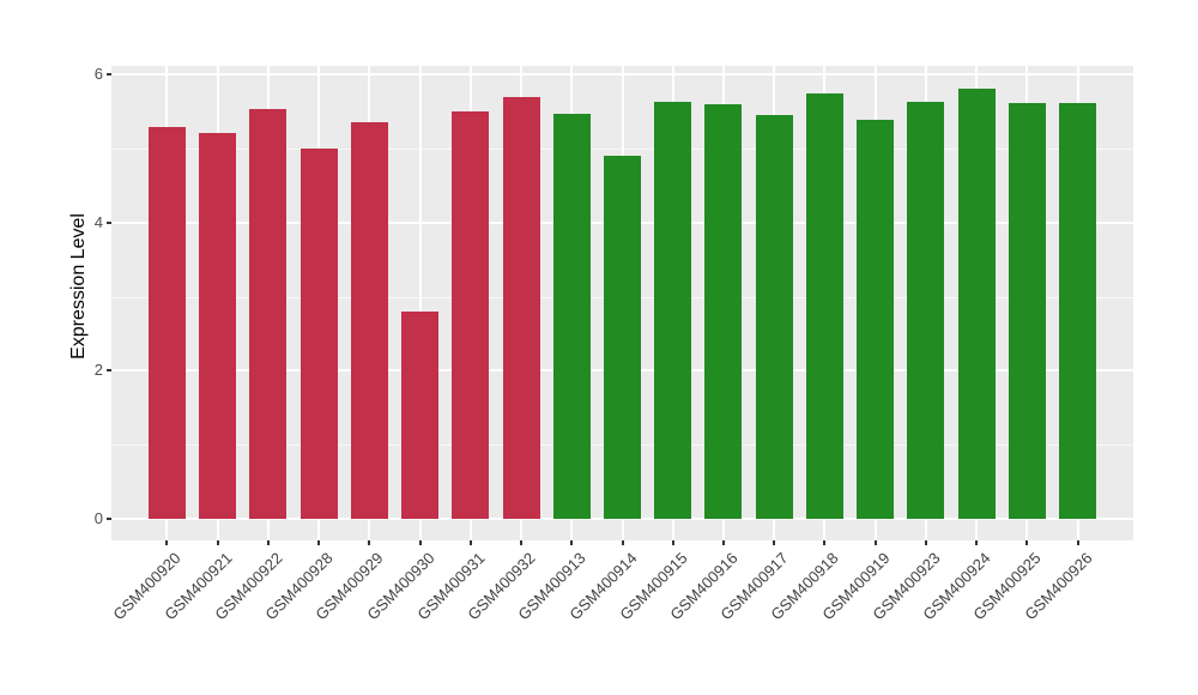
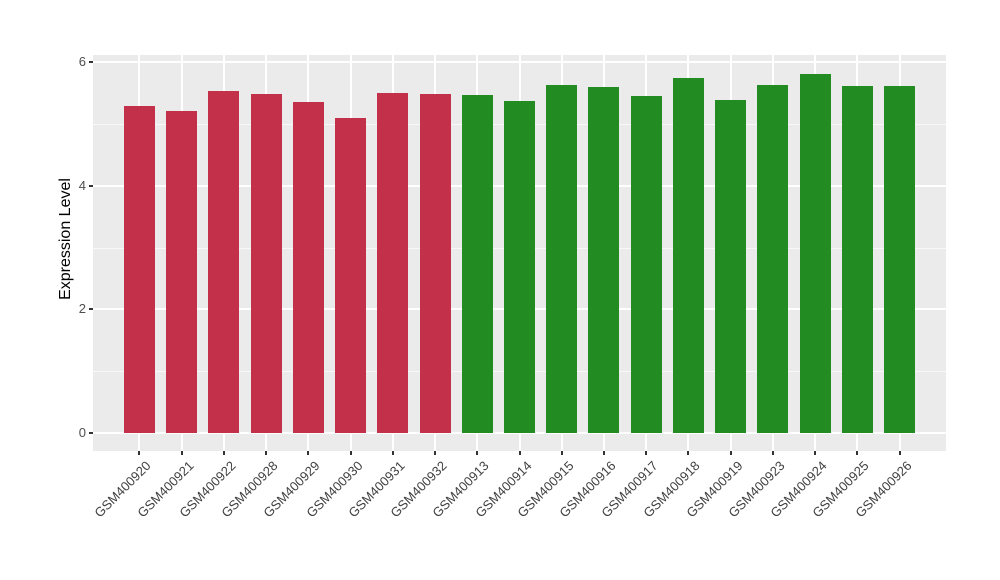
GSM400928: 5.0 -> 5.5
GSM400930: 2.8 -> 5.1
GSM400932: 5.7 -> 5.5
GSM400914: 4.9 -> 5.4
